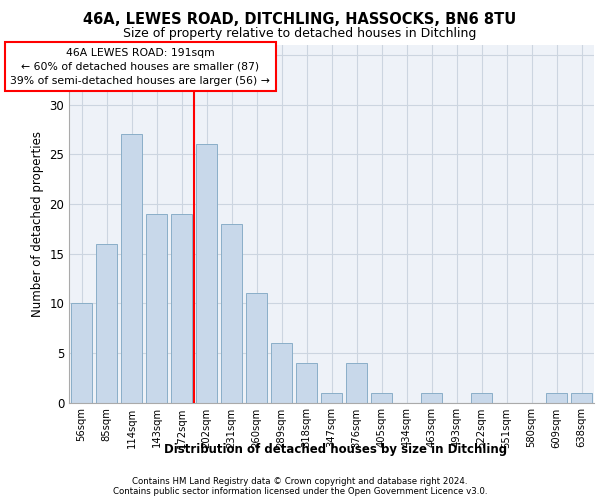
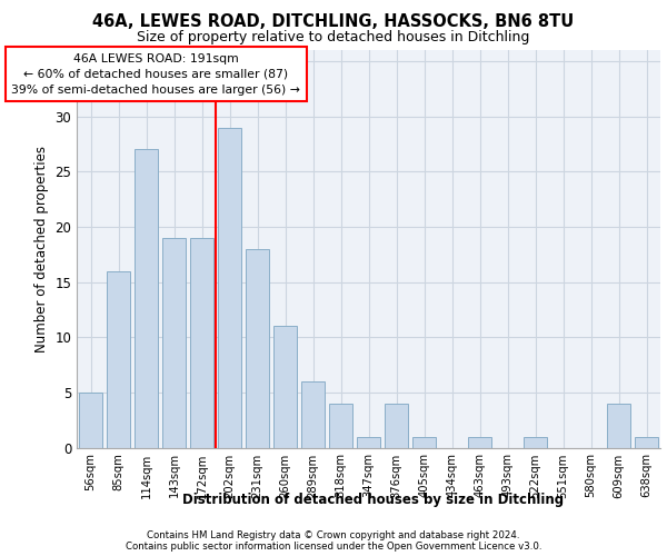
56sqm: 10 -> 5
202sqm: 26 -> 29
609sqm: 1 -> 4
